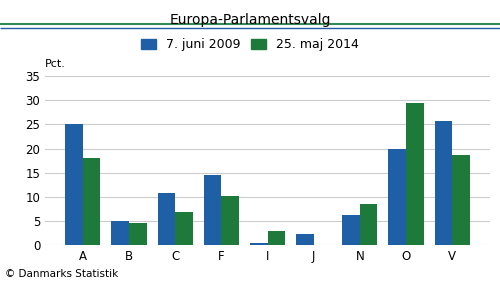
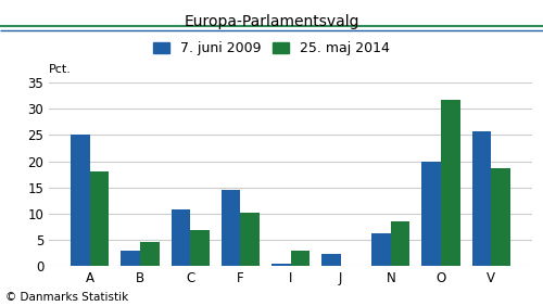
7. juni 2009/B: 5.0 -> 2.9
25. maj 2014/O: 29.5 -> 31.8
